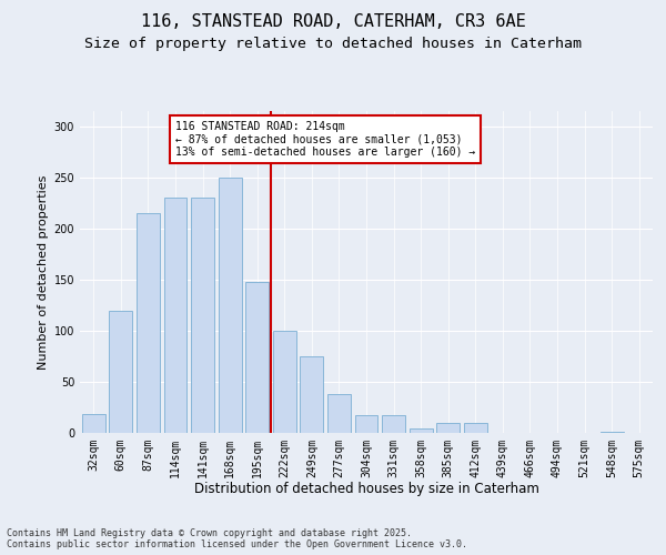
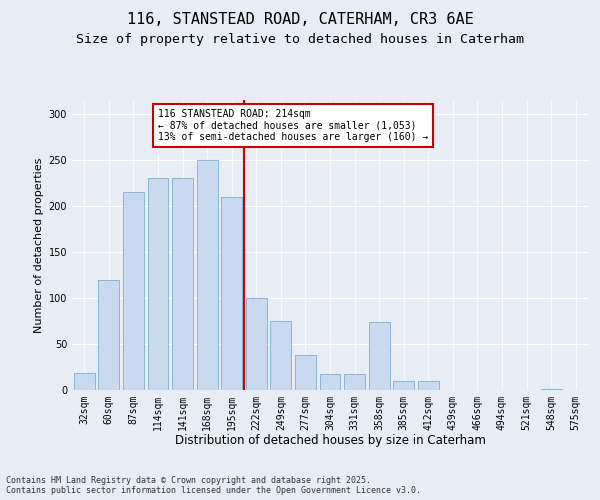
195sqm: 148 -> 210
358sqm: 4 -> 74
